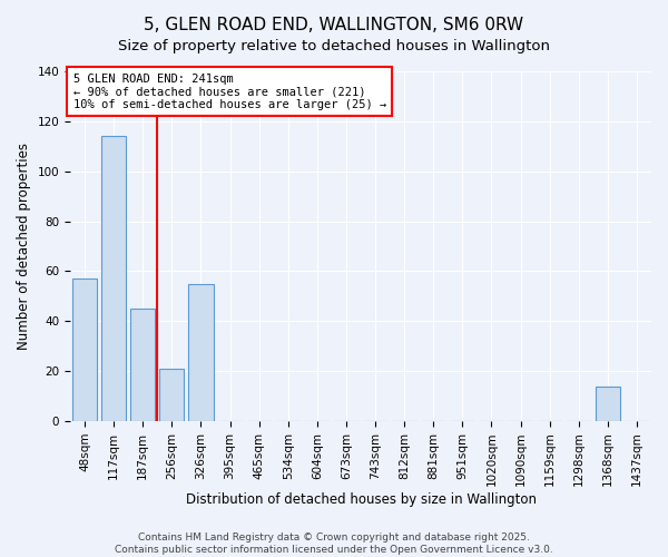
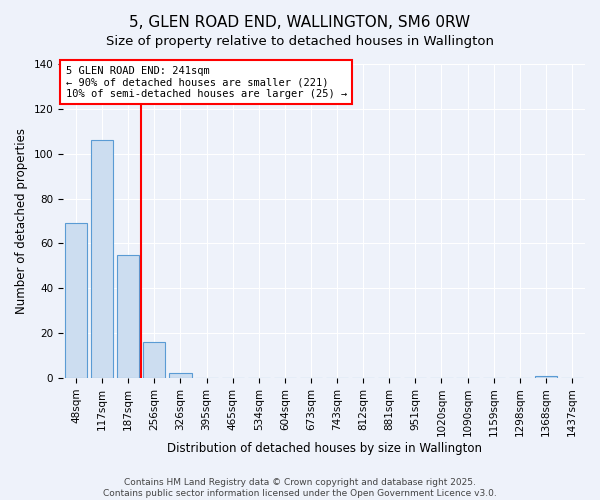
48sqm: 57 -> 69
117sqm: 114 -> 106
187sqm: 45 -> 55
256sqm: 21 -> 16
326sqm: 55 -> 2
1368sqm: 14 -> 1
